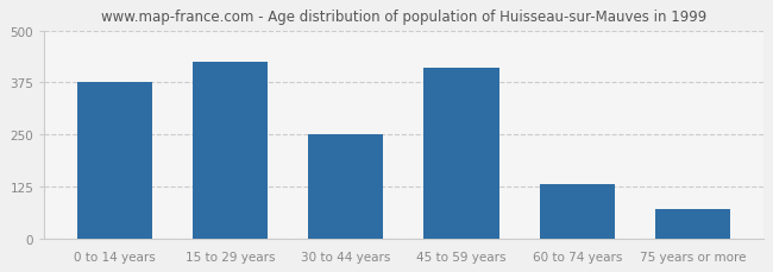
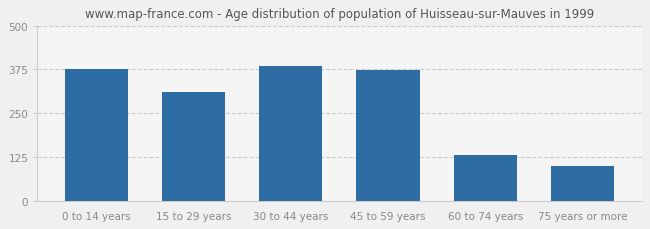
15 to 29 years: 425 -> 310
30 to 44 years: 250 -> 385
45 to 59 years: 410 -> 373
75 years or more: 70 -> 100
